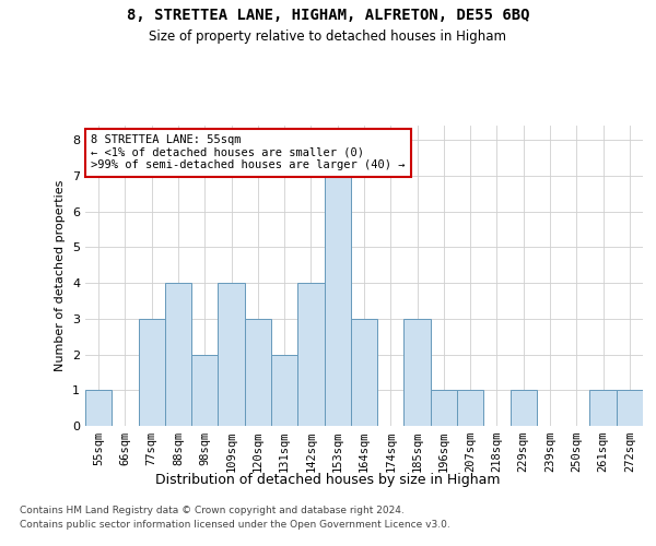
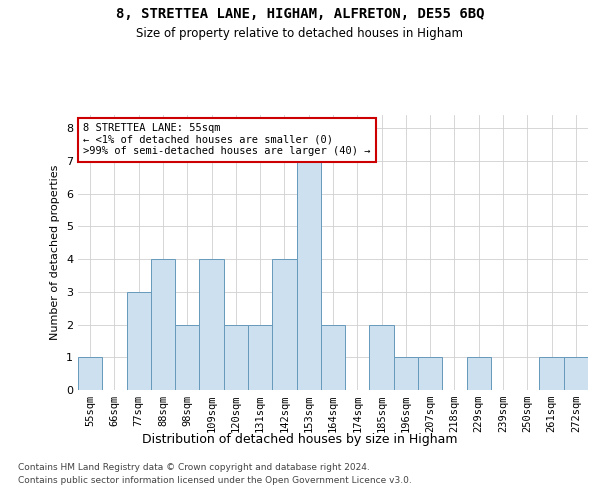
120sqm: 3 -> 2
164sqm: 3 -> 2
185sqm: 3 -> 2
